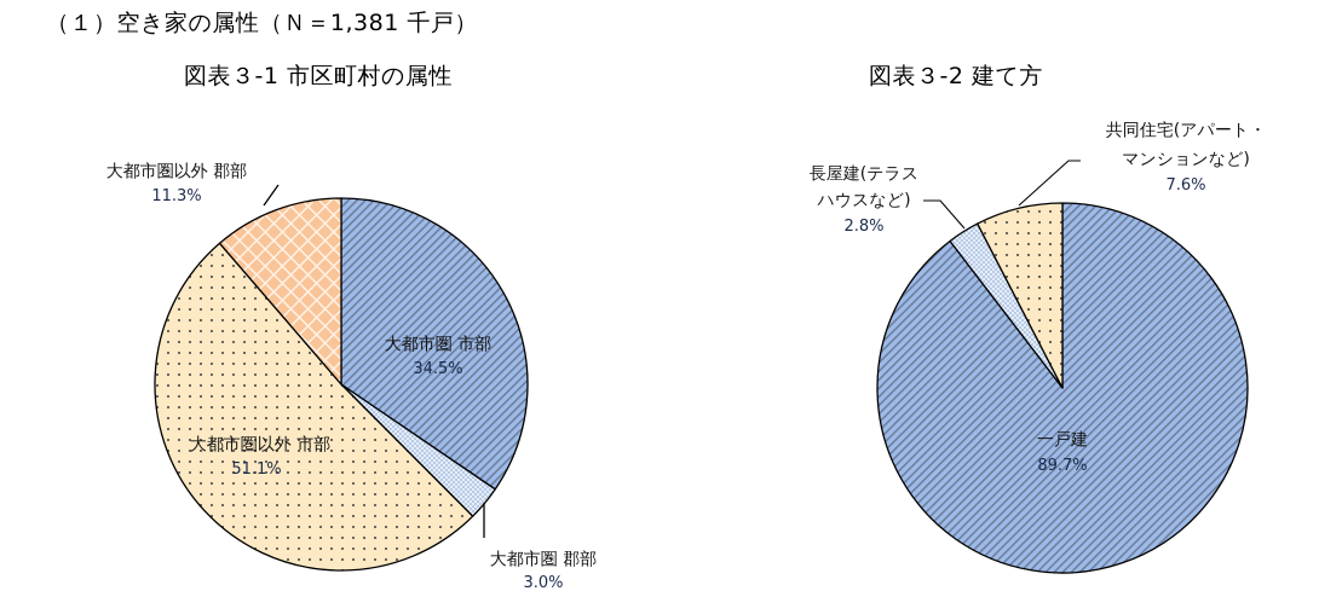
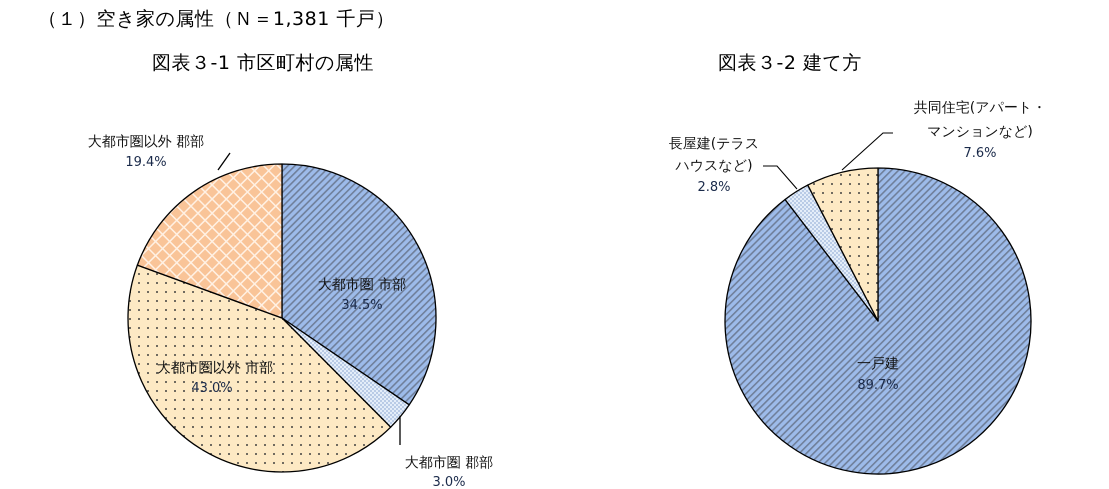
図表３-1 市区町村の属性/大都市圏以外 市部: 51.1% -> 43.0%
図表３-1 市区町村の属性/大都市圏以外 郡部: 11.3% -> 19.4%
